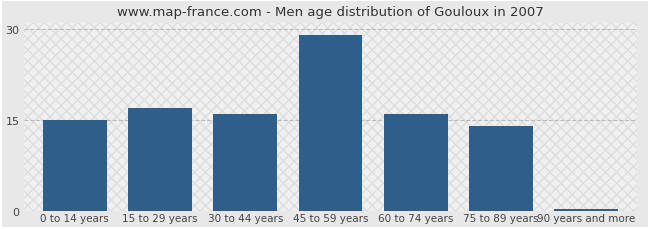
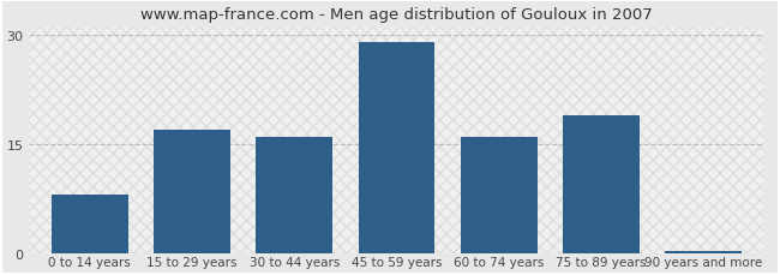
0 to 14 years: 15.0 -> 8.0
75 to 89 years: 14.0 -> 19.0
